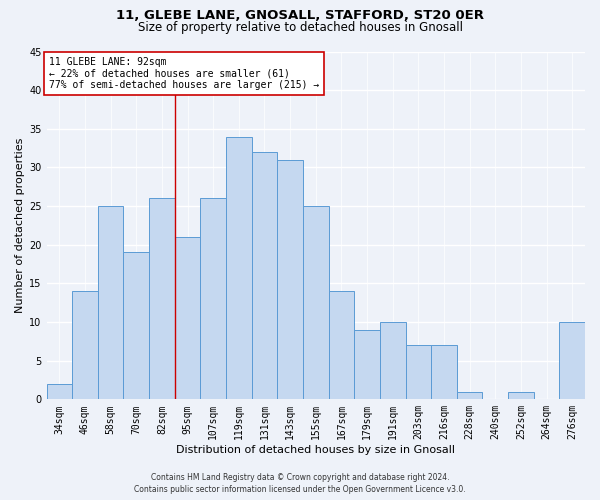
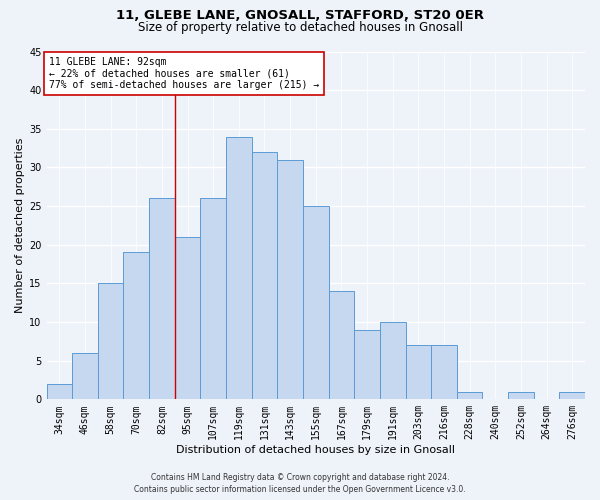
46sqm: 14 -> 6
58sqm: 25 -> 15
276sqm: 10 -> 1
